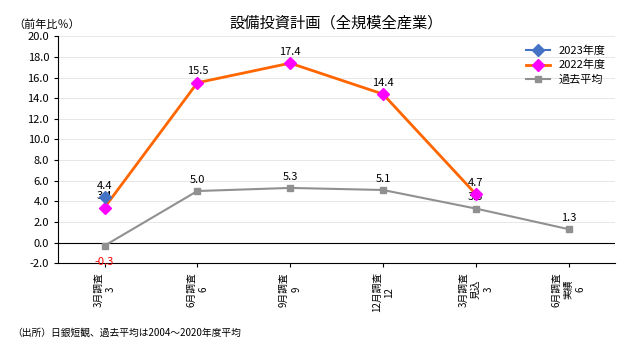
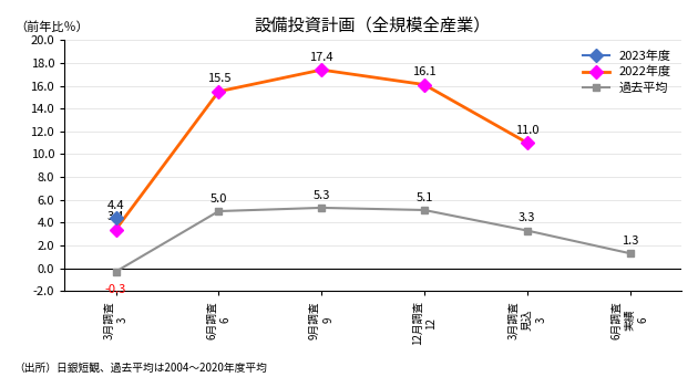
2022年度/12月調査 12: 14.4 -> 16.1
2022年度/3月調査 見込 3: 4.7 -> 11.0
